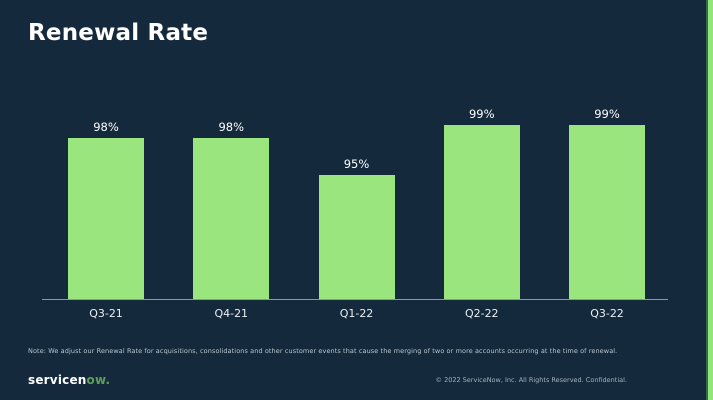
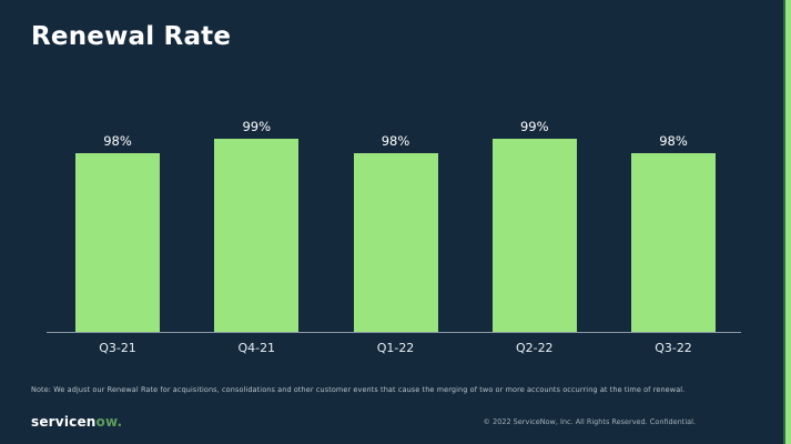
Q4-21: 98% -> 99%
Q1-22: 95% -> 98%
Q3-22: 99% -> 98%
